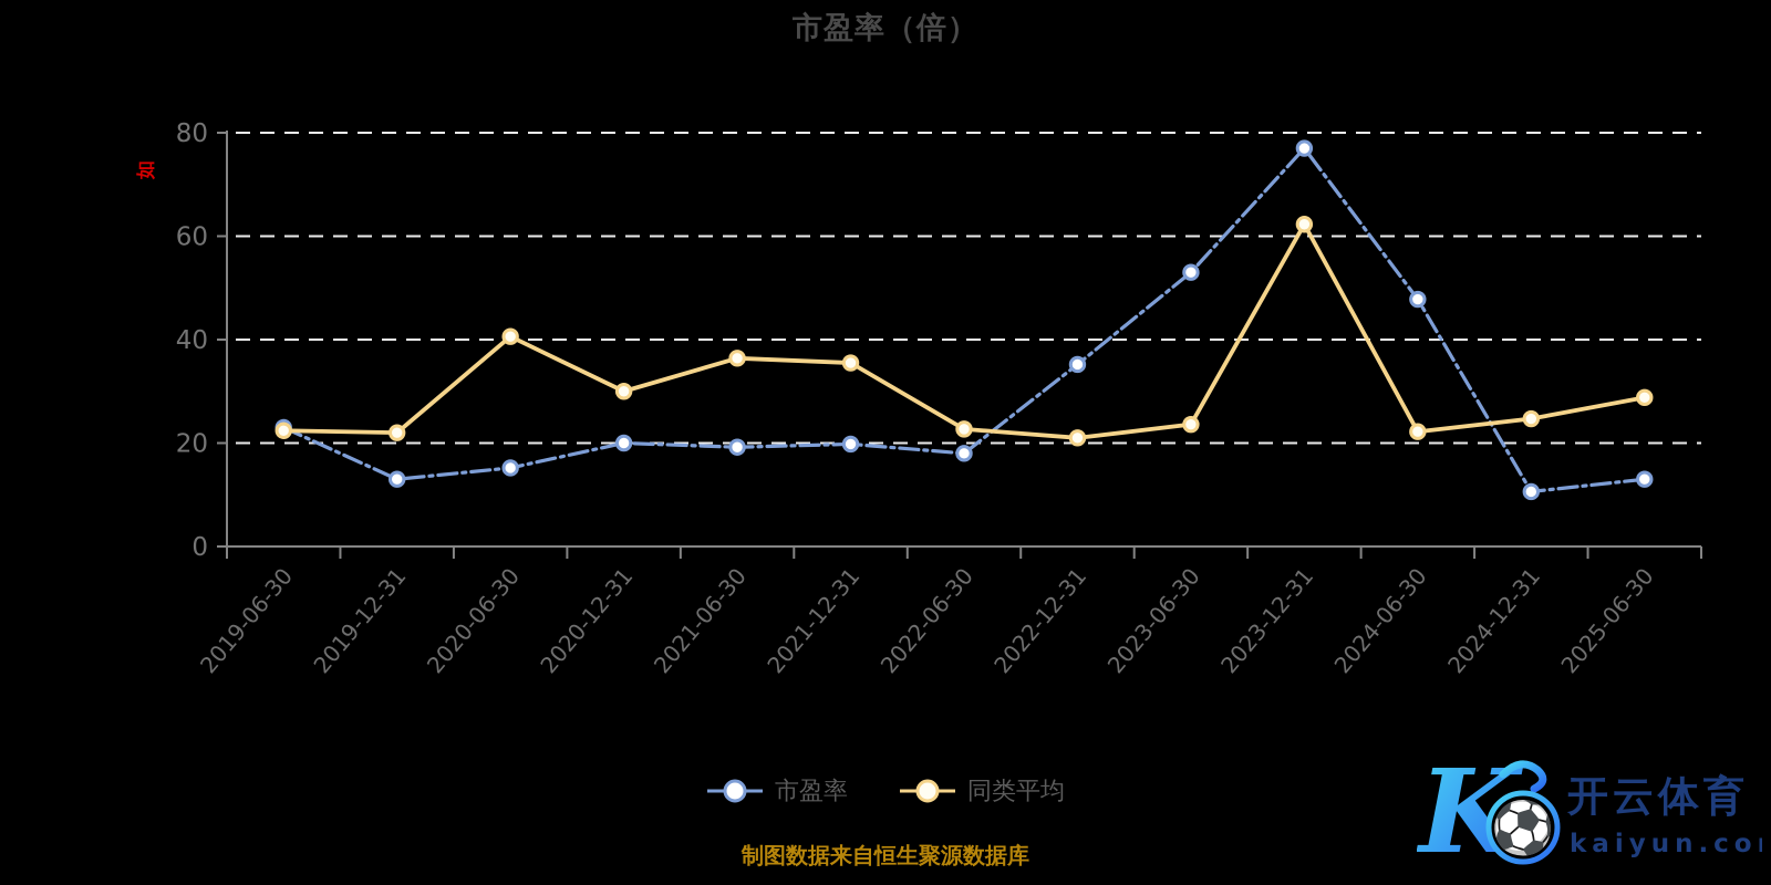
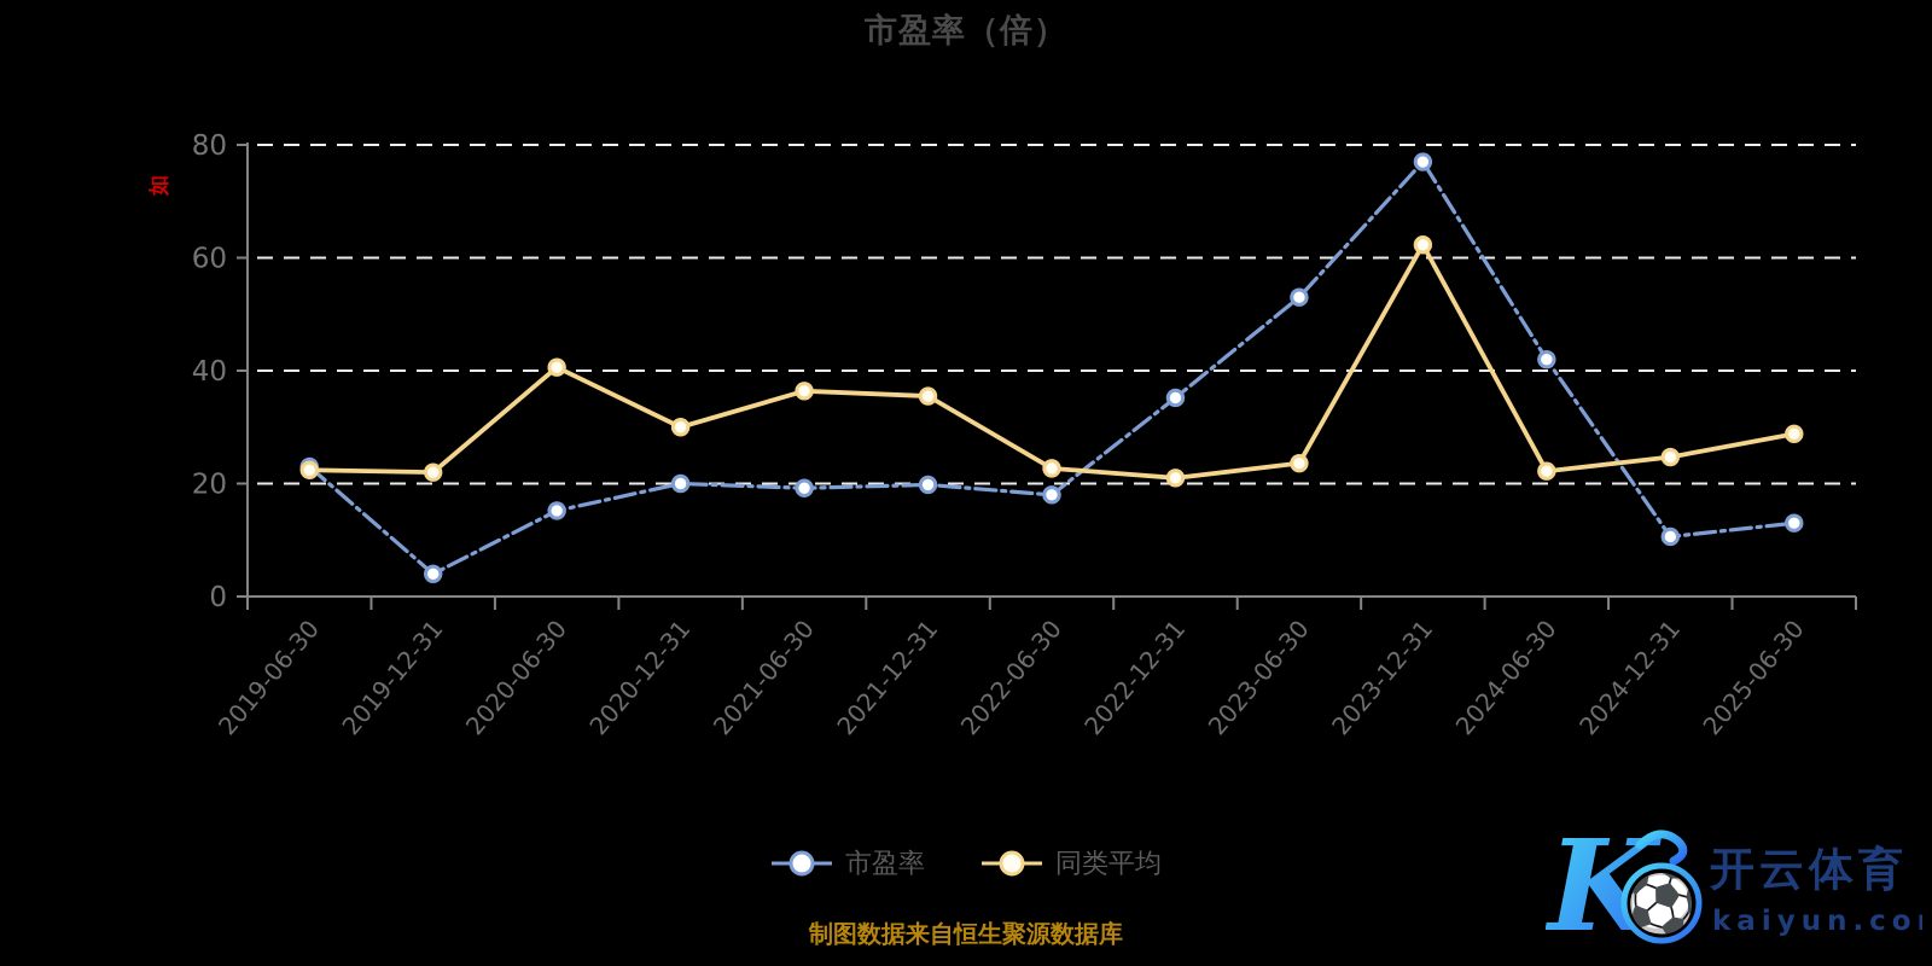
市盈率/2019-12-31: 13 -> 4
市盈率/2024-06-30: 48 -> 42
